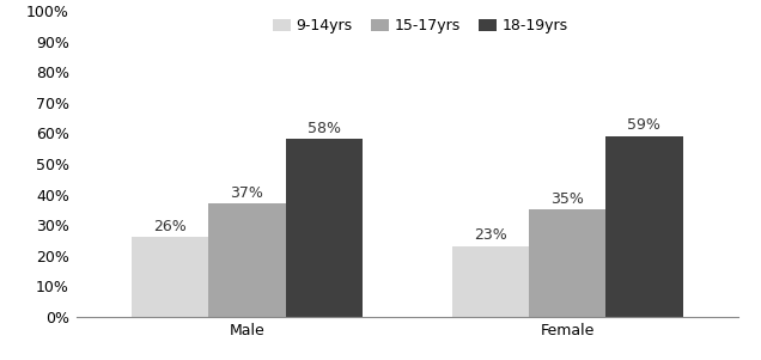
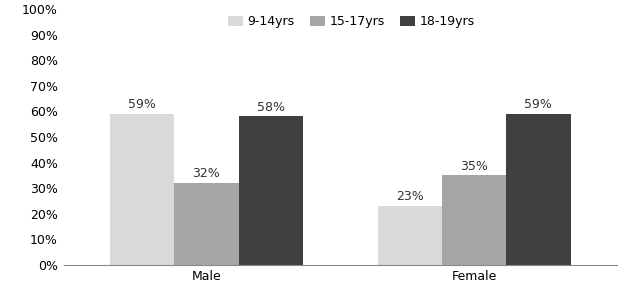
9-14yrs/Male: 26% -> 59%
15-17yrs/Male: 37% -> 32%
